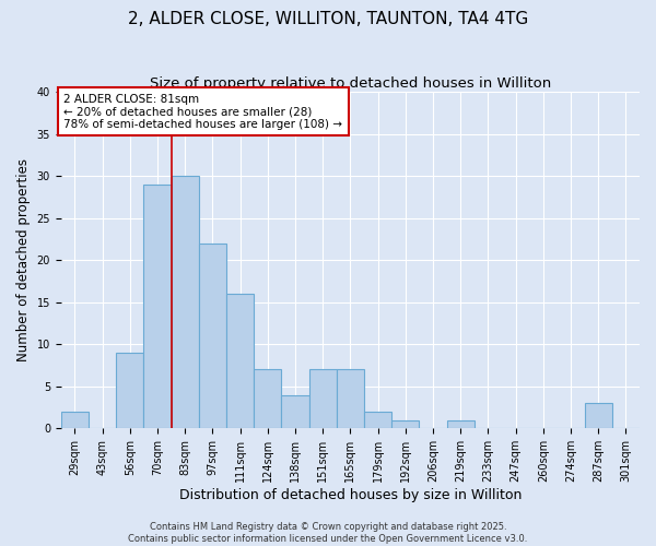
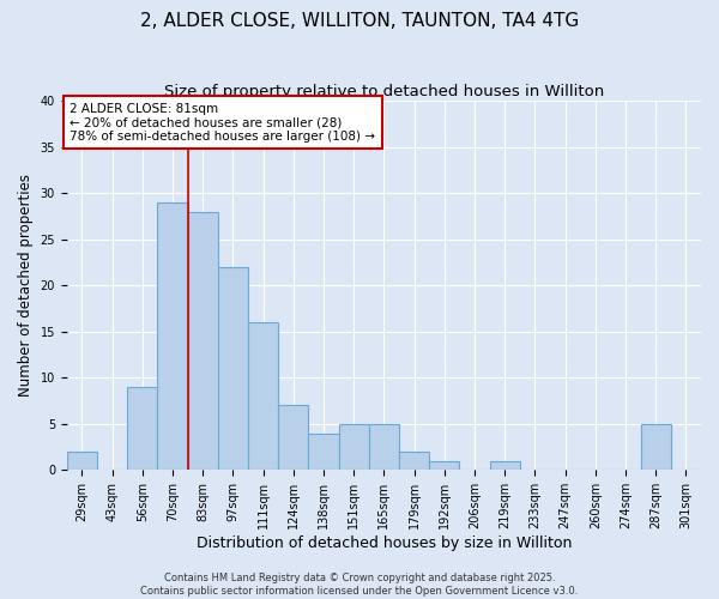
83sqm: 30 -> 28
151sqm: 7 -> 5
165sqm: 7 -> 5
287sqm: 3 -> 5
